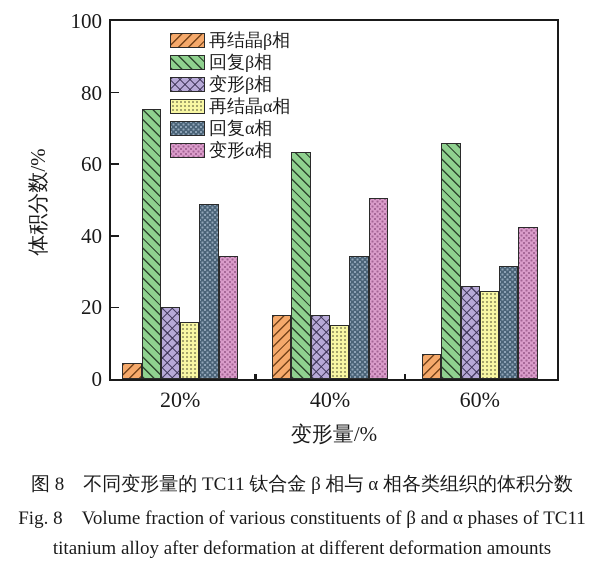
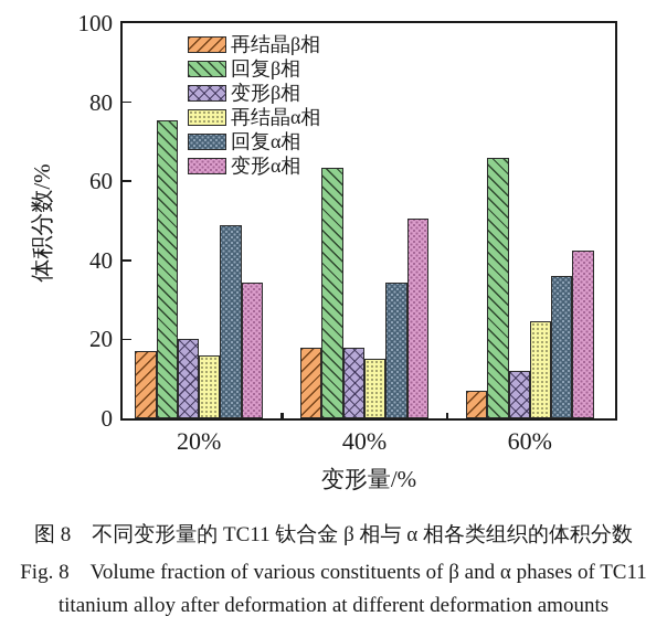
再结晶β相/20%: 4 -> 17
变形β相/60%: 26 -> 12
回复α相/60%: 32 -> 36
